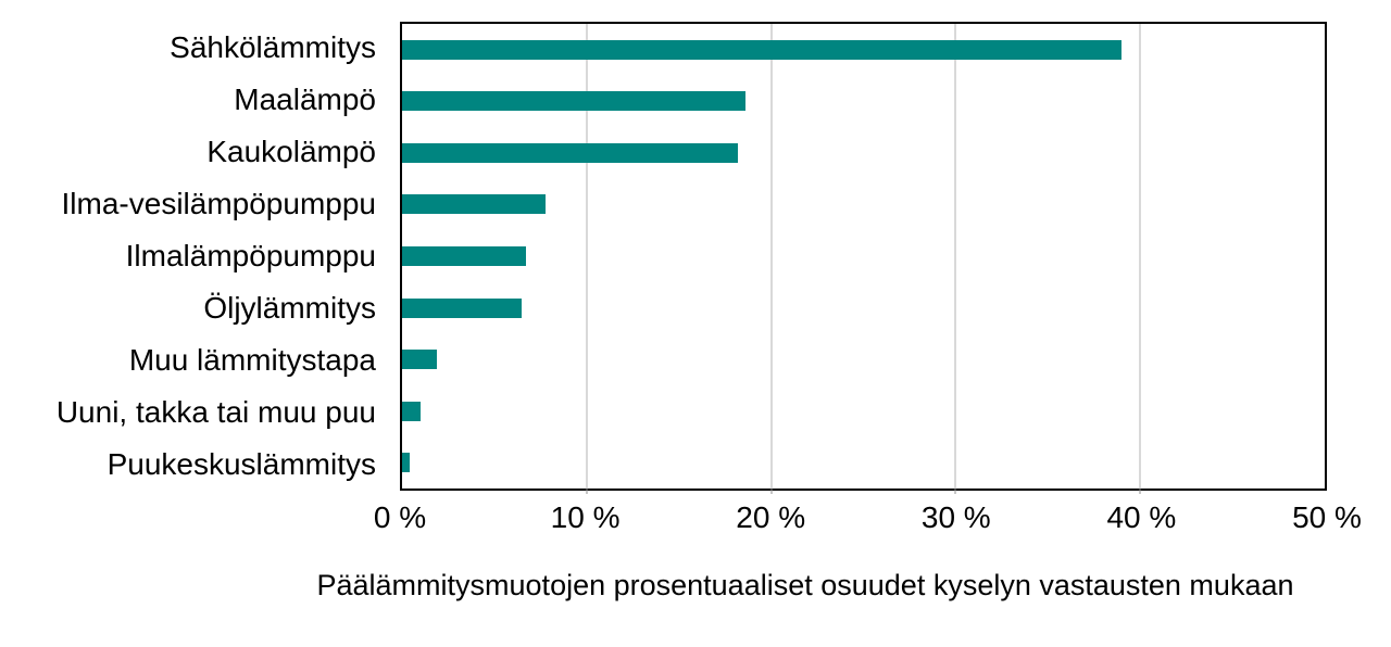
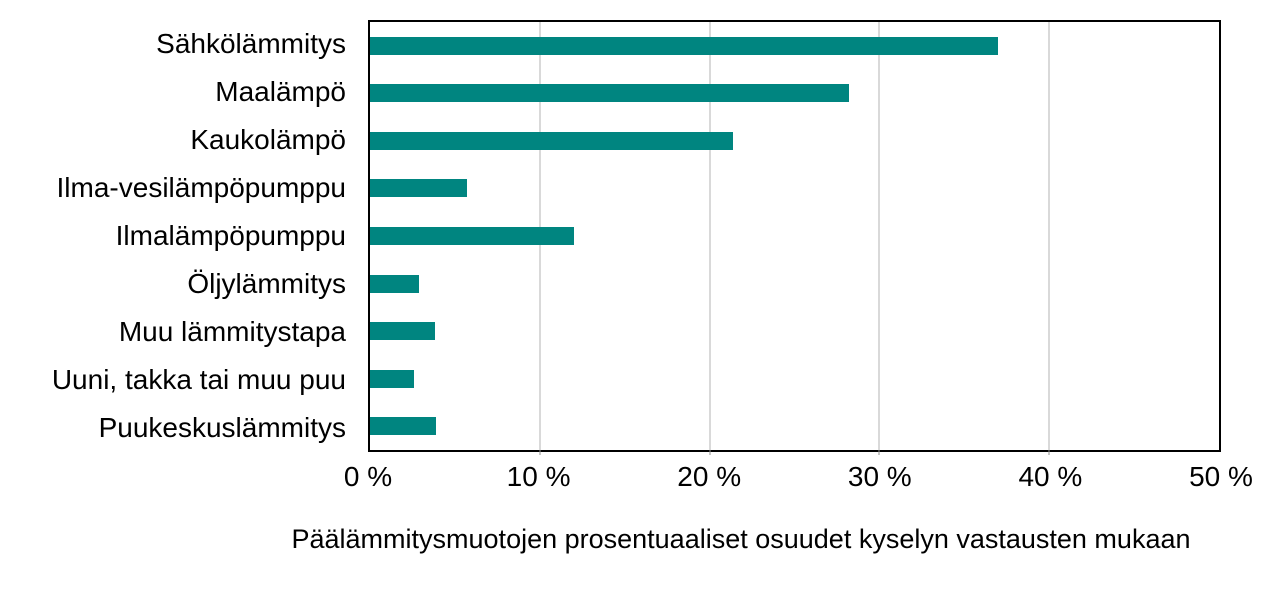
Sähkölämmitys: 39.0% -> 37.0%
Maalämpö: 18.6% -> 28.2%
Kaukolämpö: 18.2% -> 21.4%
Ilma-vesilämpöpumppu: 7.8% -> 5.7%
Ilmalämpöpumppu: 6.7% -> 12.0%
Öljylämmitys: 6.5% -> 2.9%
Muu lämmitystapa: 1.9% -> 3.8%
Uuni, takka tai muu puu: 1.0% -> 2.6%
Puukeskuslämmitys: 0.4% -> 3.9%
